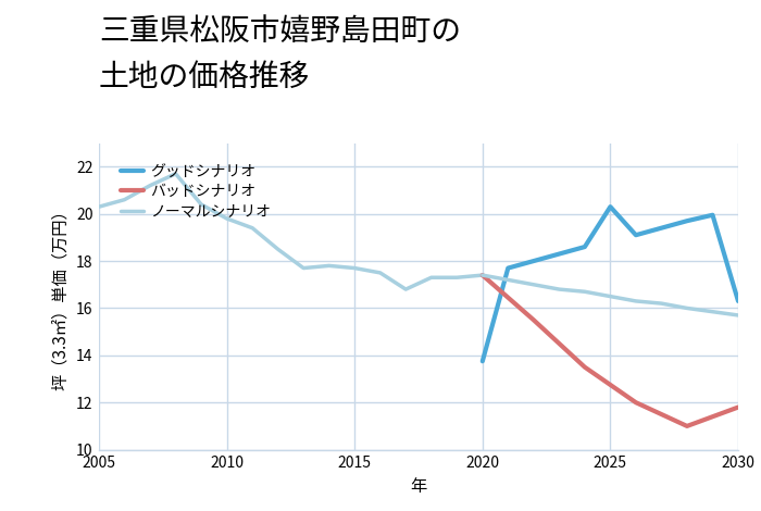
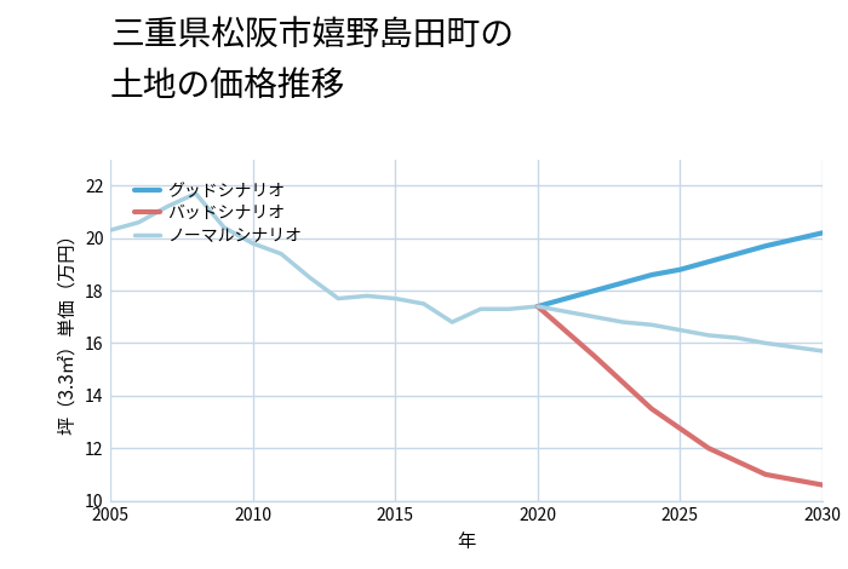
グッドシナリオ/2020: 13.75 -> 17.40
グッドシナリオ/2025: 20.30 -> 18.80
グッドシナリオ/2030: 16.30 -> 20.20
バッドシナリオ/2030: 11.8 -> 10.6
